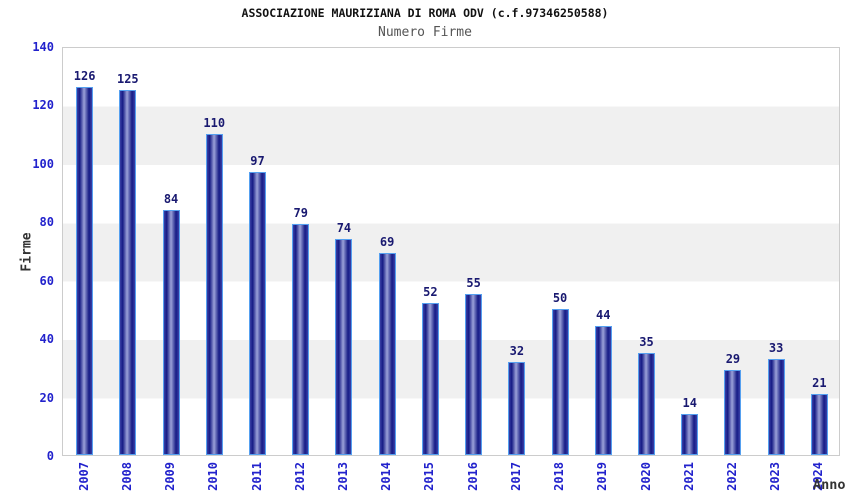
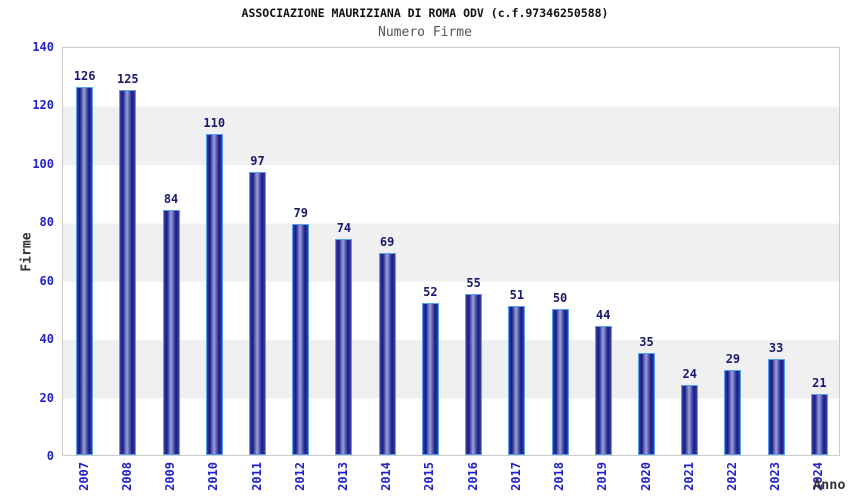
2017: 32 -> 51
2021: 14 -> 24
